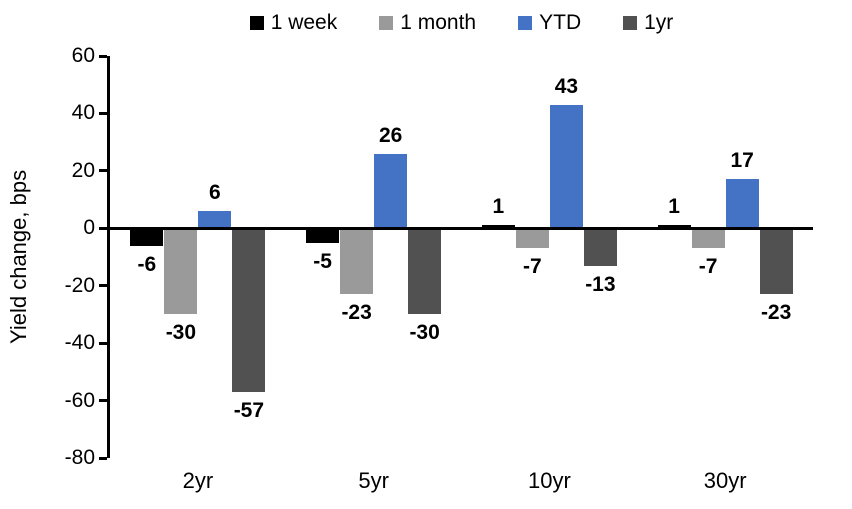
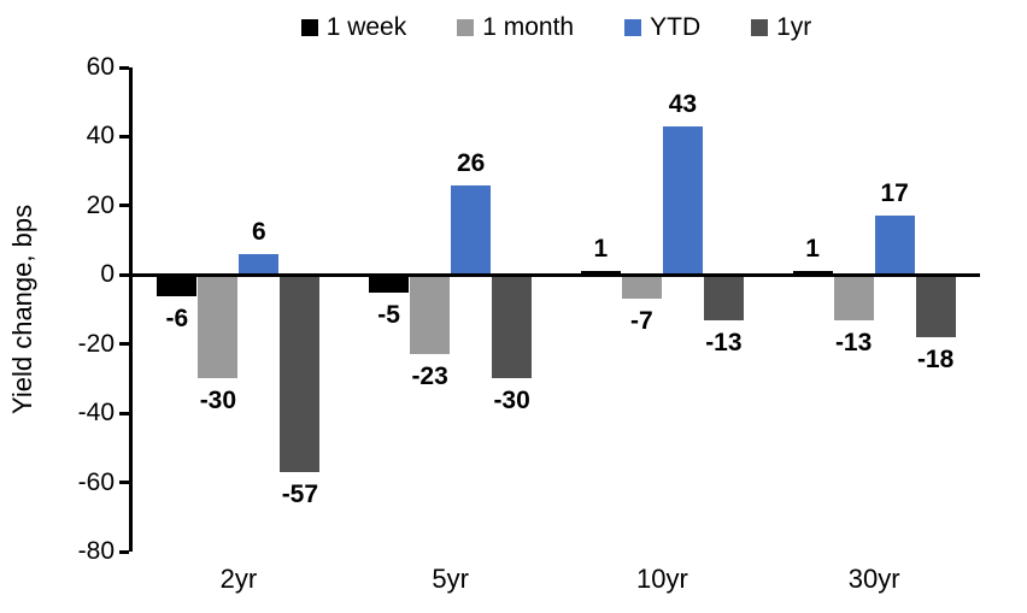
1 month/30yr: -7 -> -13
1yr/30yr: -23 -> -18
